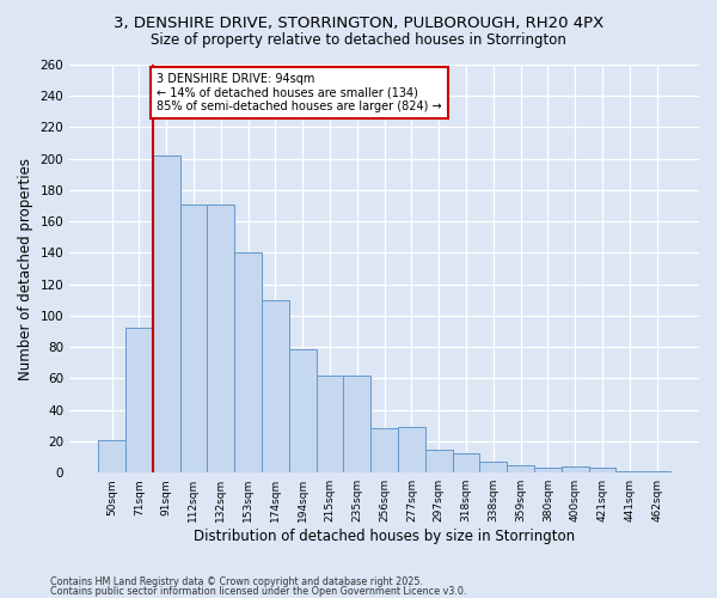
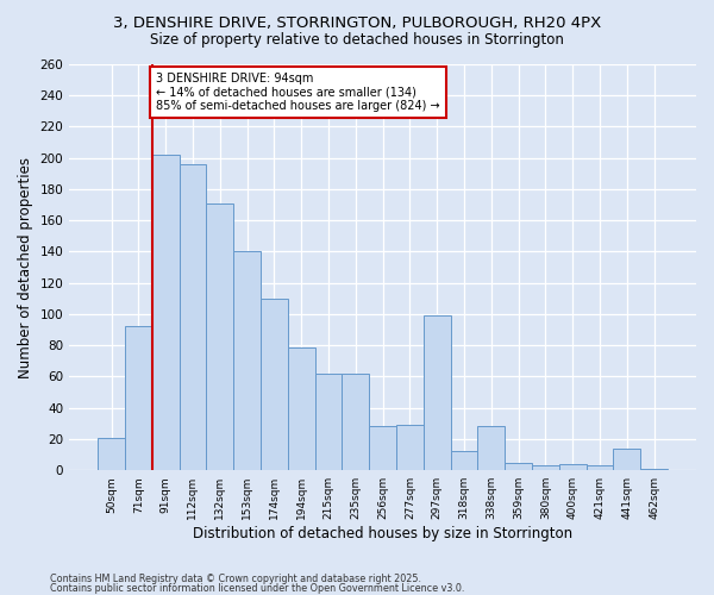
112sqm: 171 -> 196
297sqm: 15 -> 99
338sqm: 7 -> 28
441sqm: 1 -> 14
